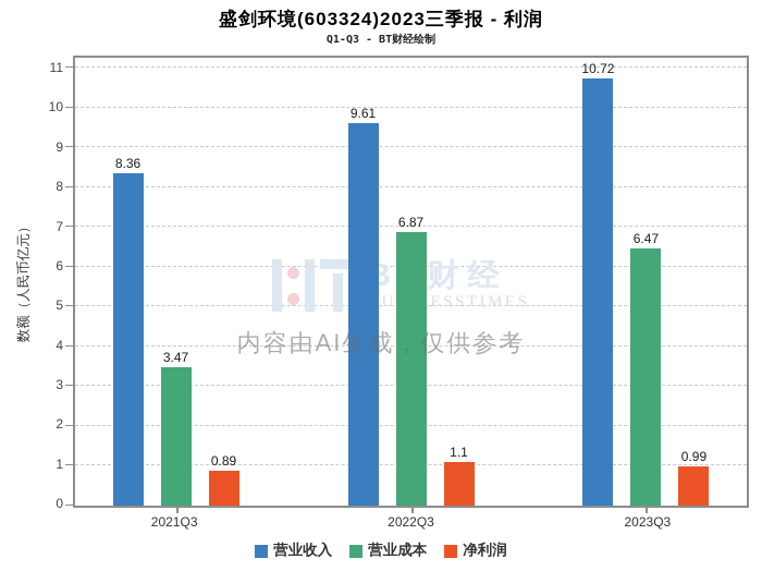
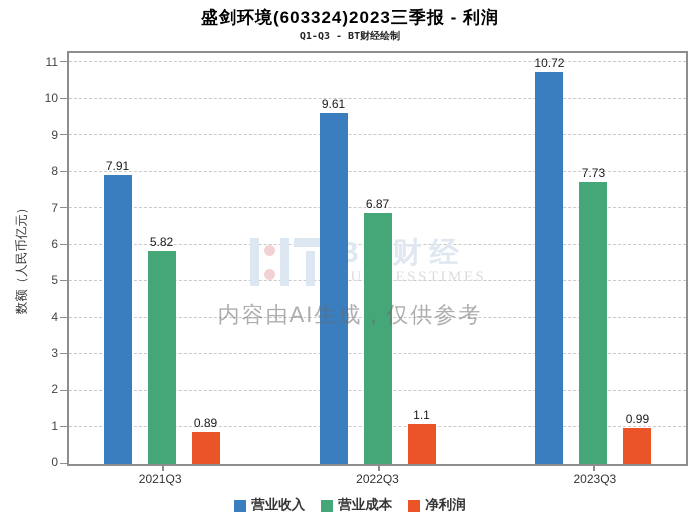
营业收入/2021Q3: 8.36 -> 7.91
营业成本/2021Q3: 3.47 -> 5.82
营业成本/2023Q3: 6.47 -> 7.73
